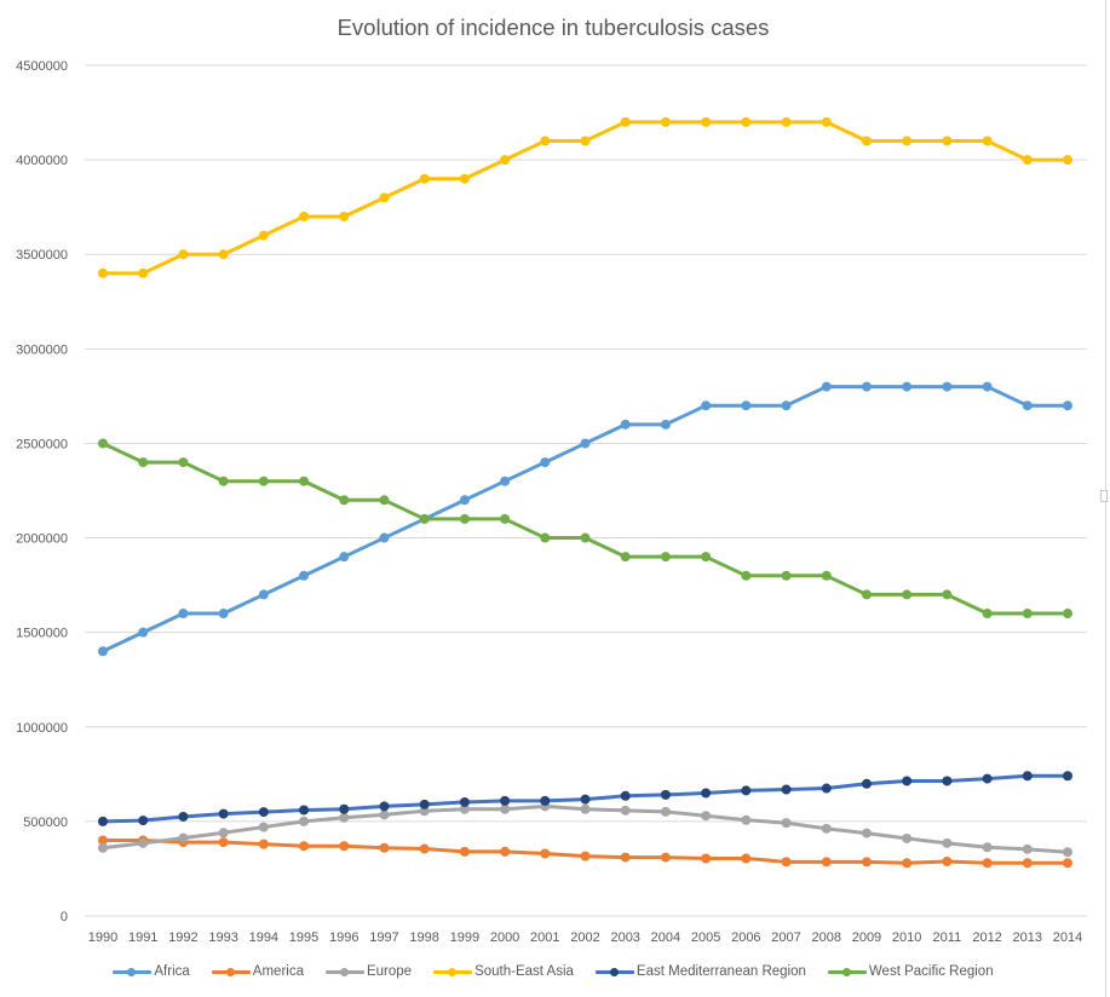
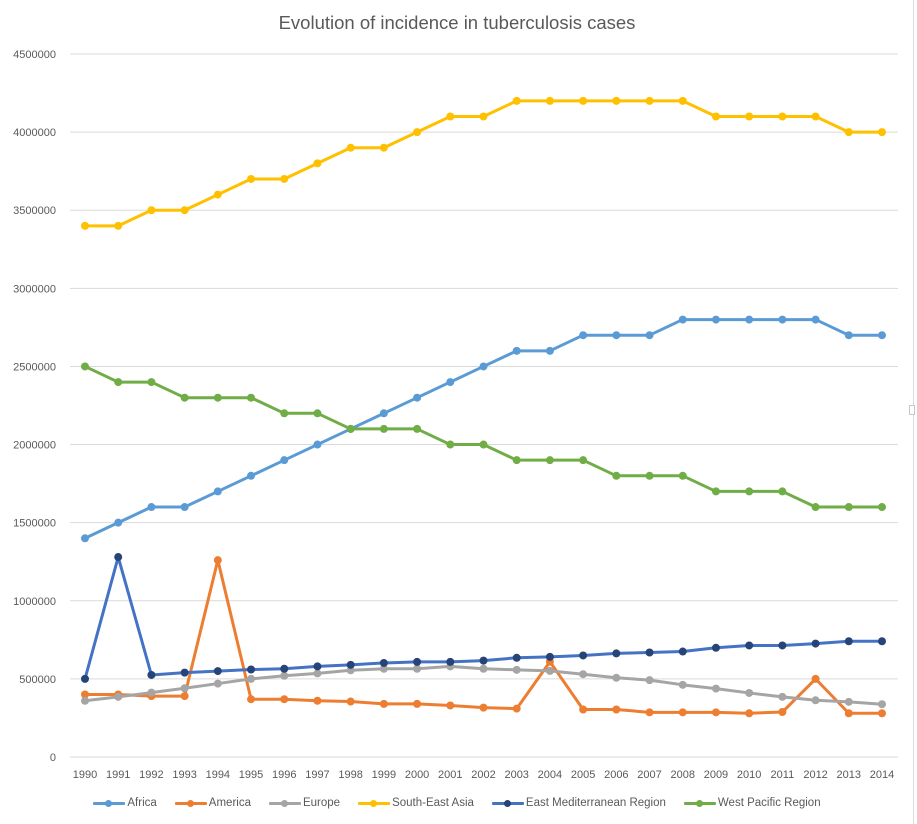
East Mediterranean Region/1991: 500000 -> 1280000
America/1994: 380000 -> 1260000
America/2004: 310000 -> 610000
America/2012: 280000 -> 500000
